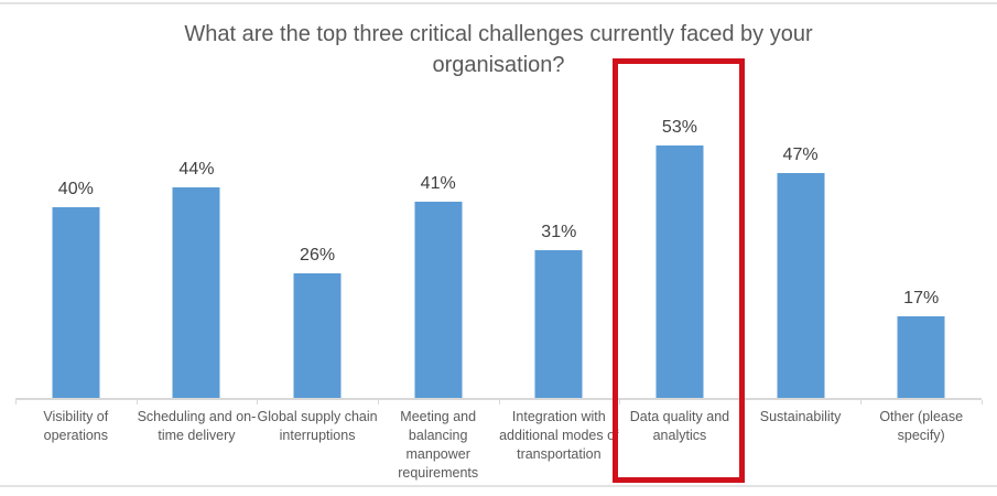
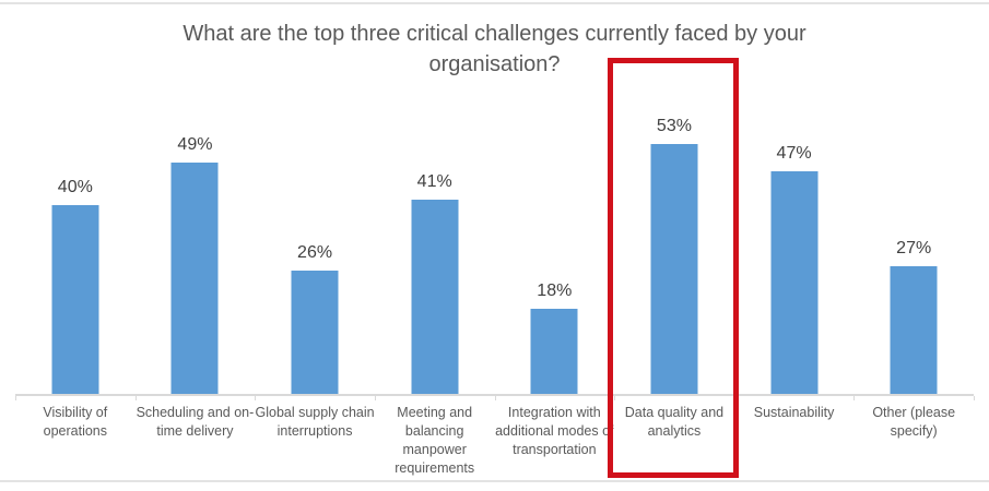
Scheduling and on-time delivery: 44% -> 49%
Integration with additional modes of transportation: 31% -> 18%
Other (please specify): 17% -> 27%
